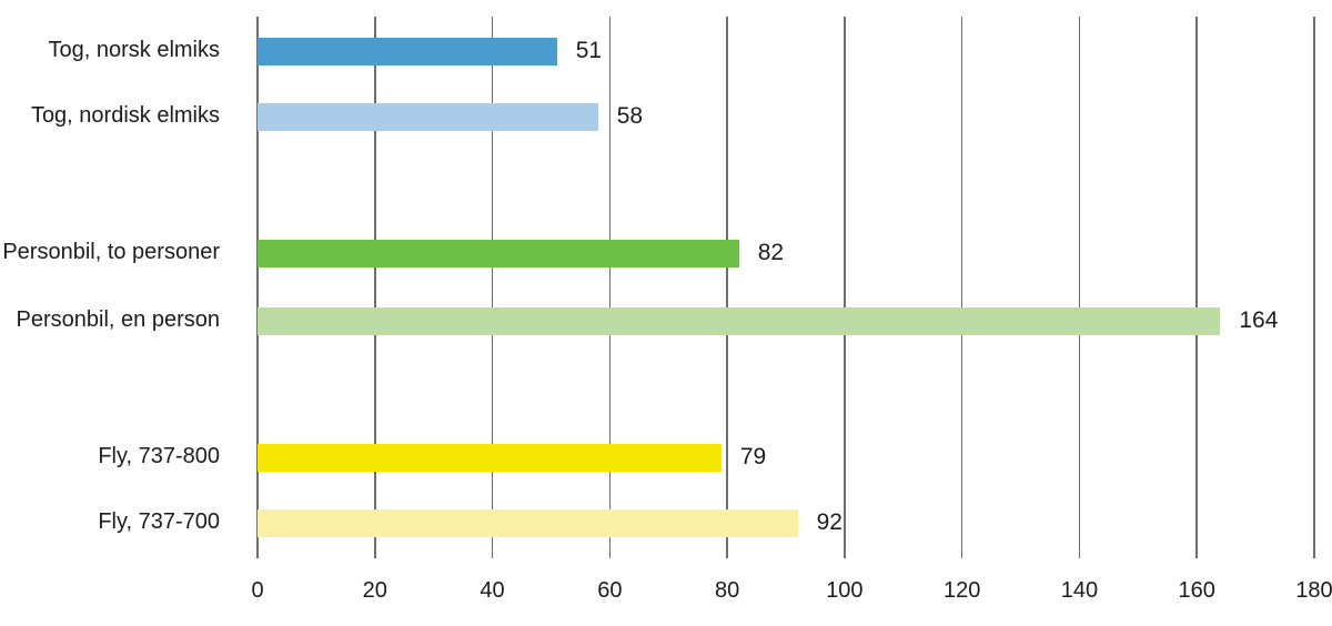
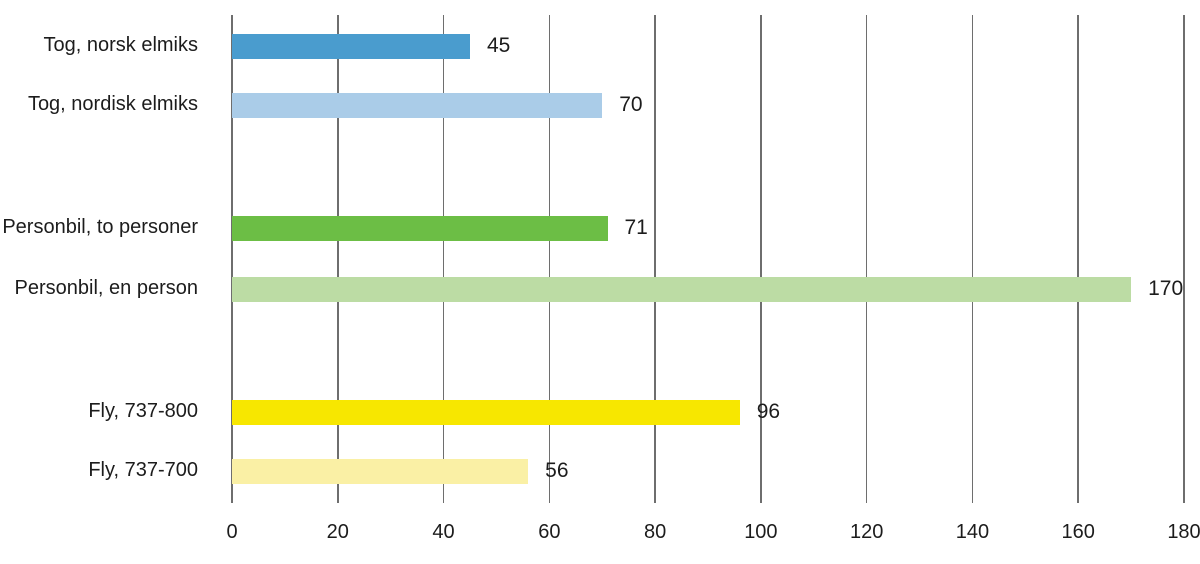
Tog, norsk elmiks: 51 -> 45
Tog, nordisk elmiks: 58 -> 70
Personbil, to personer: 82 -> 71
Personbil, en person: 164 -> 170
Fly, 737-800: 79 -> 96
Fly, 737-700: 92 -> 56
